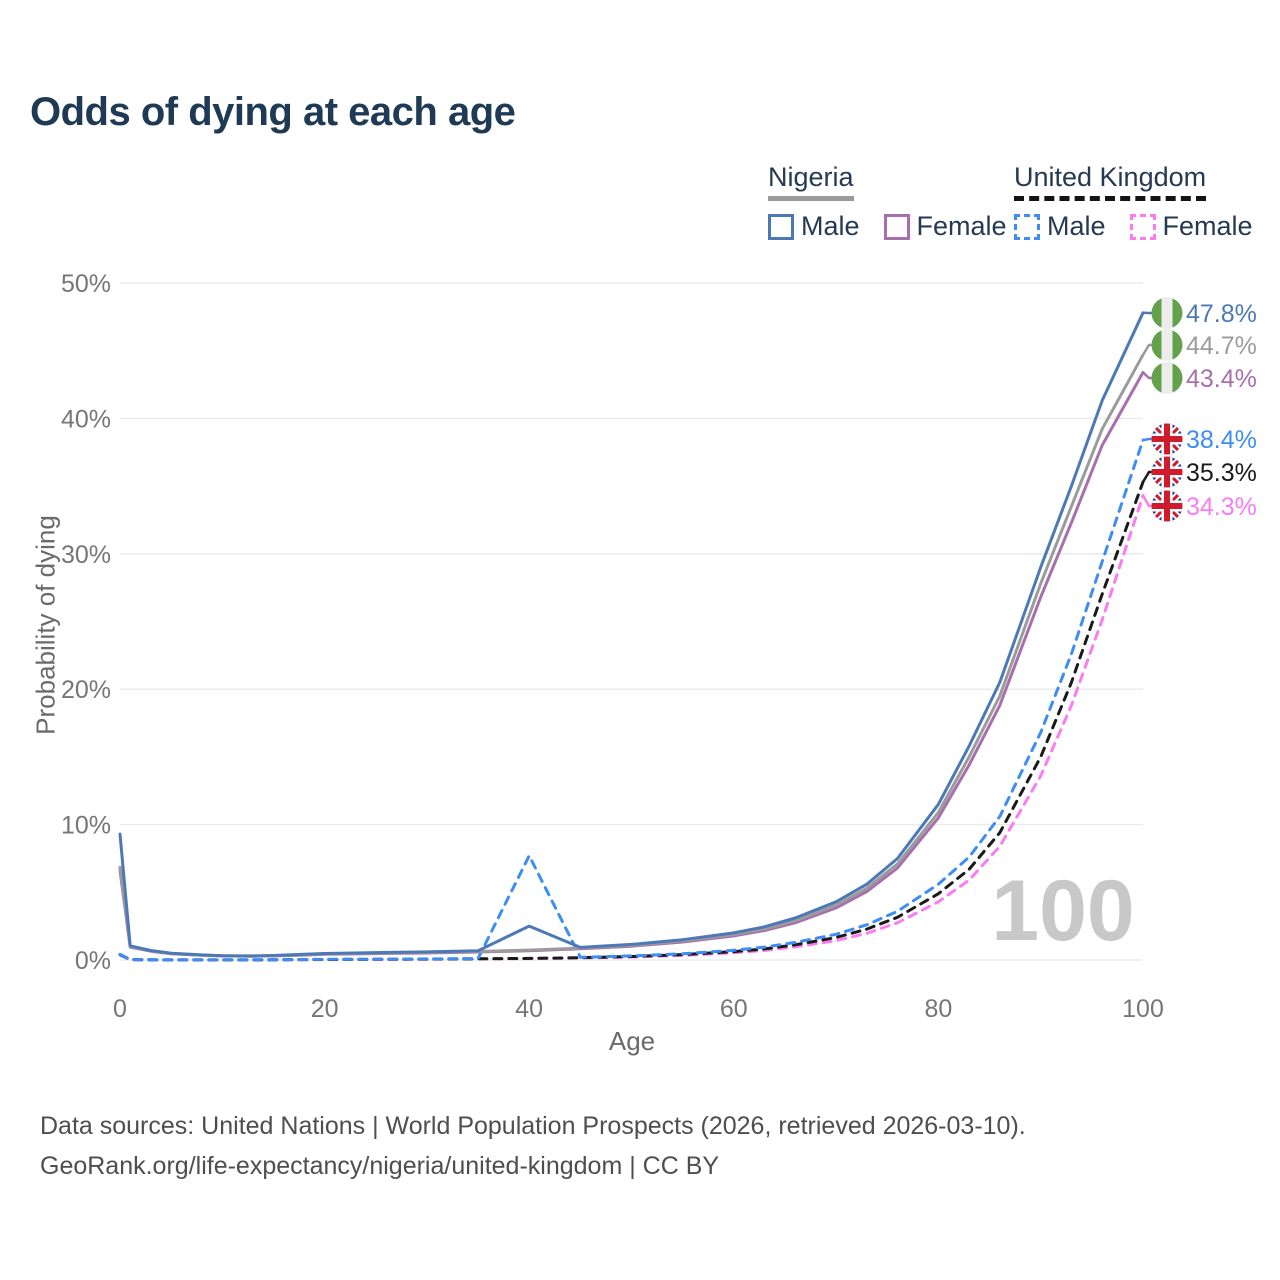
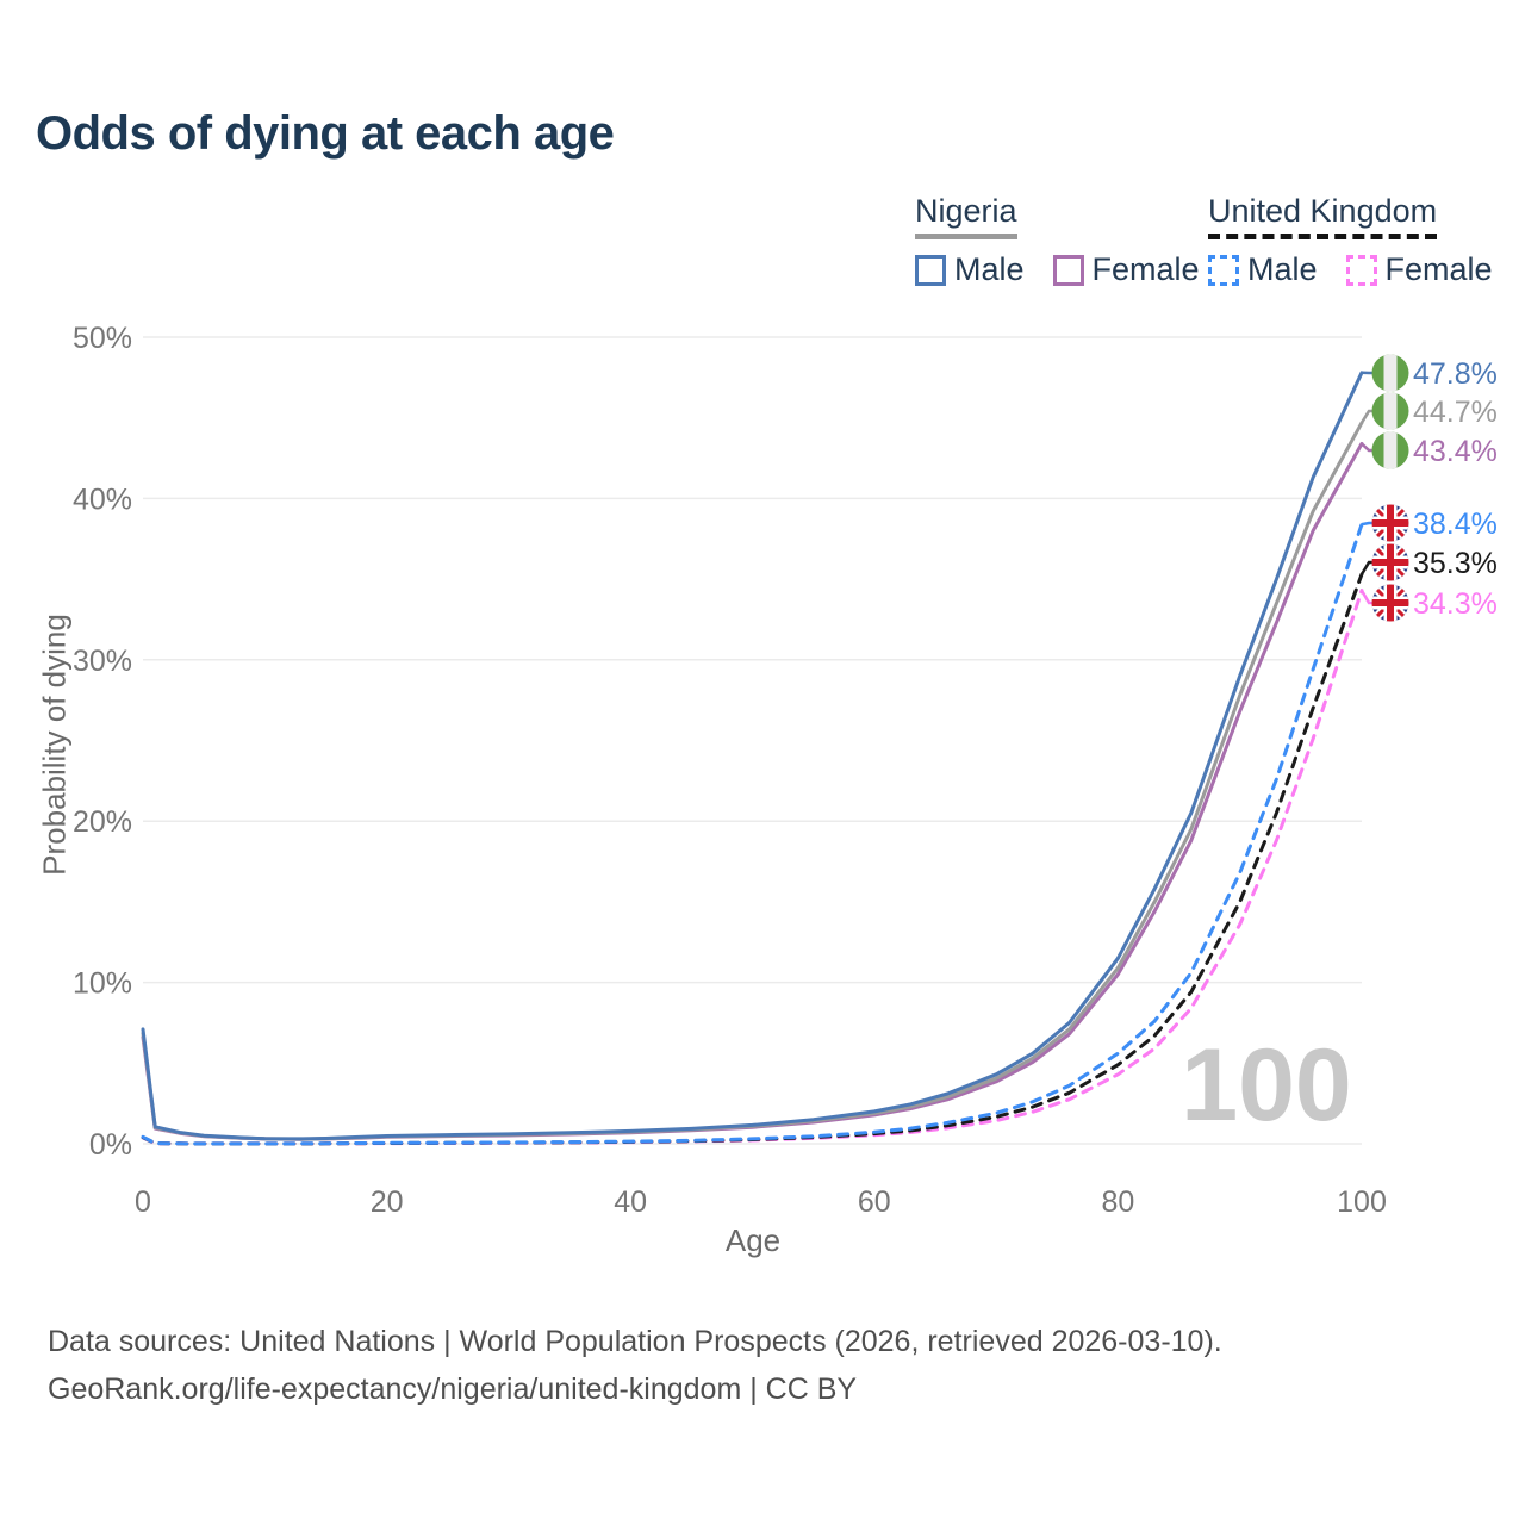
Nigeria Male/0: 9.3% -> 7.1%
Nigeria Male/40: 2.5% -> 0.8%
United Kingdom Male/40: 7.7% -> 0.1%
